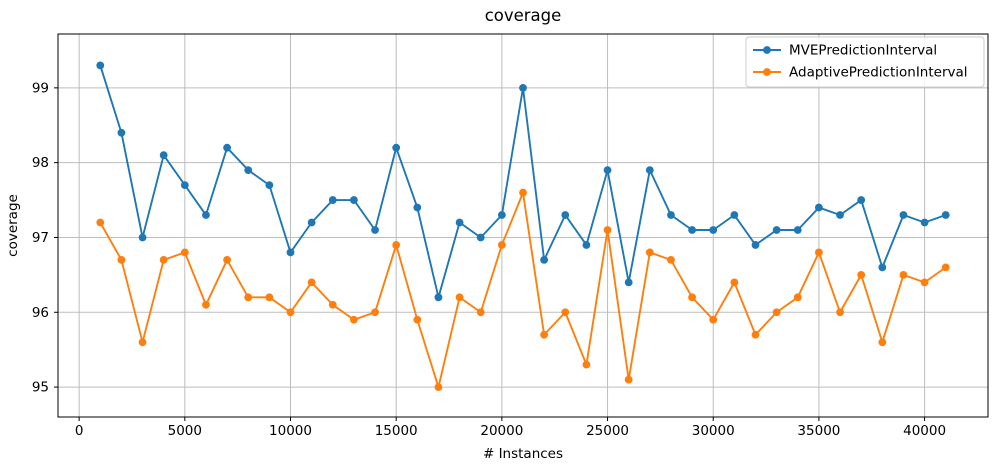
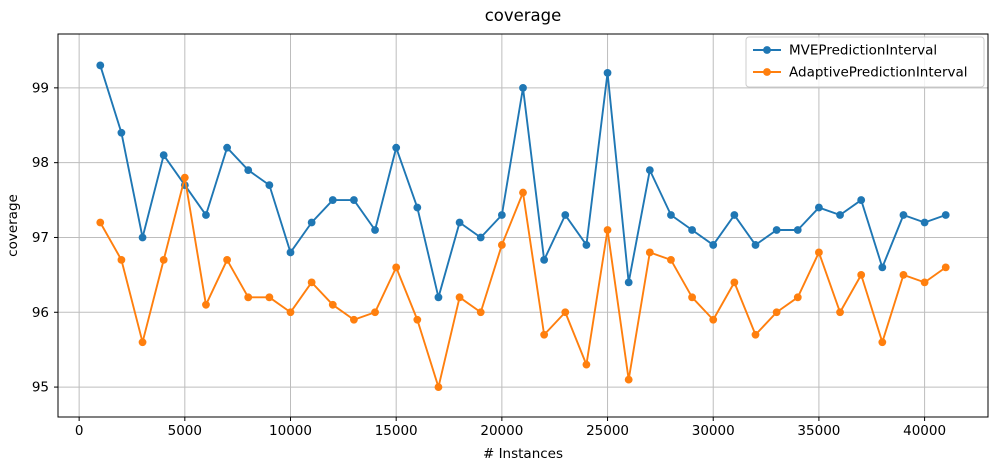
AdaptivePredictionInterval/5000: 96.8 -> 97.8
AdaptivePredictionInterval/15000: 96.9 -> 96.6
MVEPredictionInterval/25000: 97.9 -> 99.2
MVEPredictionInterval/30000: 97.1 -> 96.9
